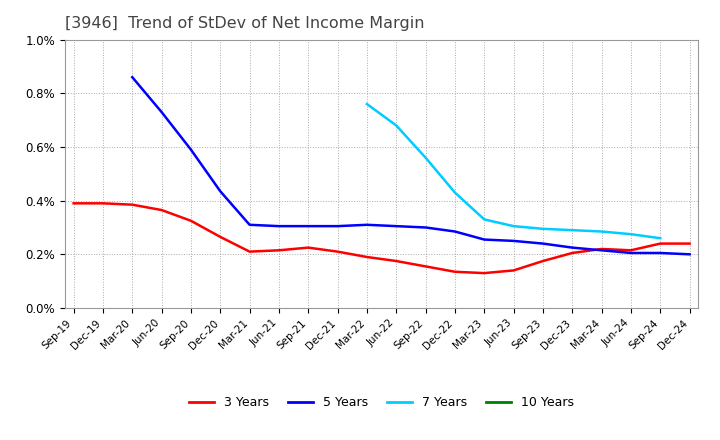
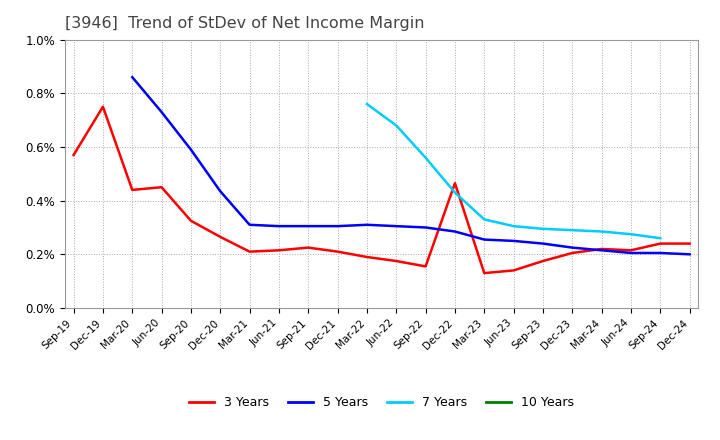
3 Years/Sep-19: 0.390% -> 0.570%
3 Years/Dec-19: 0.390% -> 0.750%
3 Years/Mar-20: 0.385% -> 0.440%
3 Years/Jun-20: 0.365% -> 0.450%
3 Years/Dec-22: 0.135% -> 0.465%
